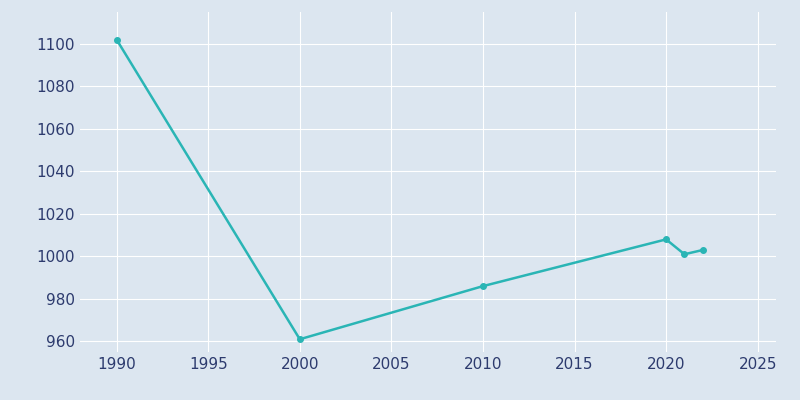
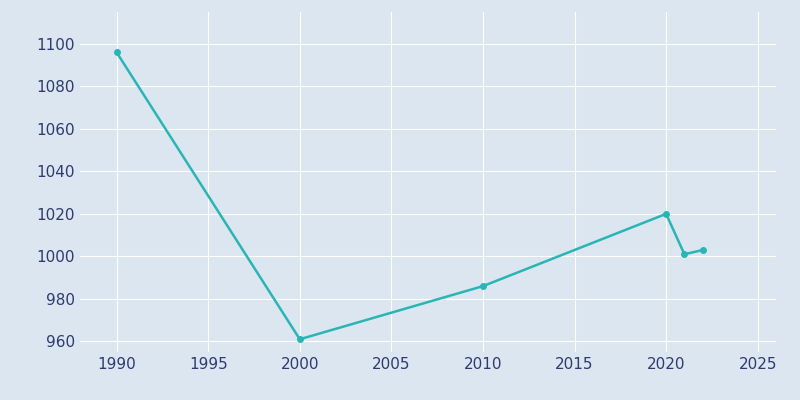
1990: 1102 -> 1096
2020: 1008 -> 1020
